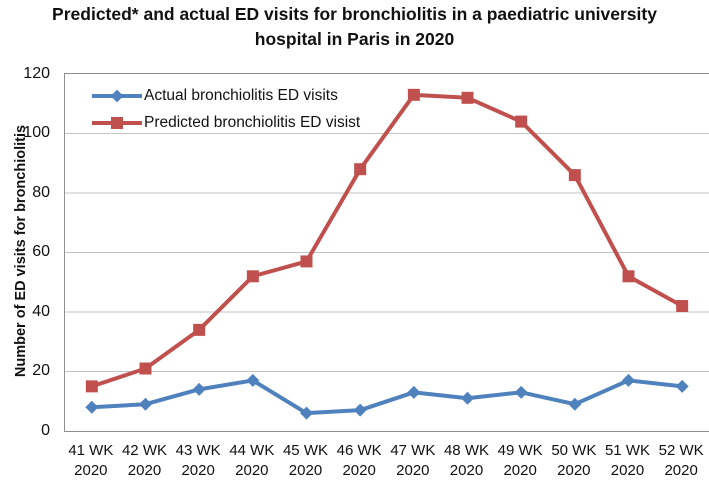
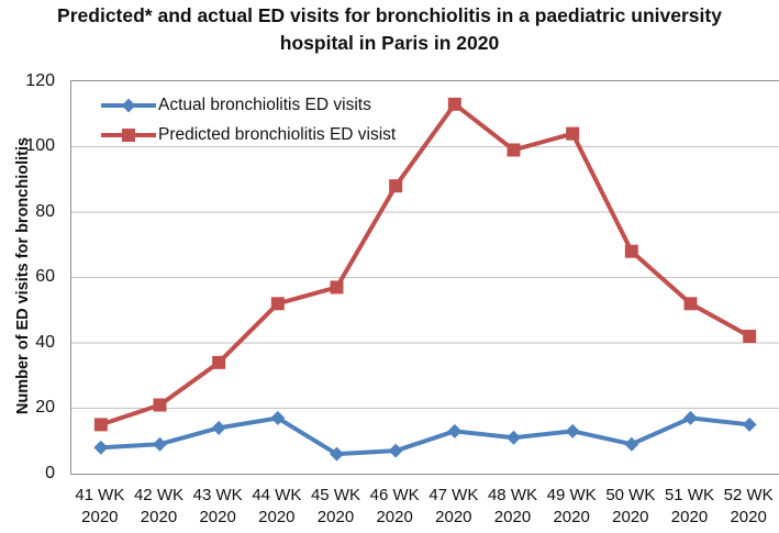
Predicted bronchiolitis ED visist/48 WK: 112 -> 99
Predicted bronchiolitis ED visist/50 WK: 86 -> 68
